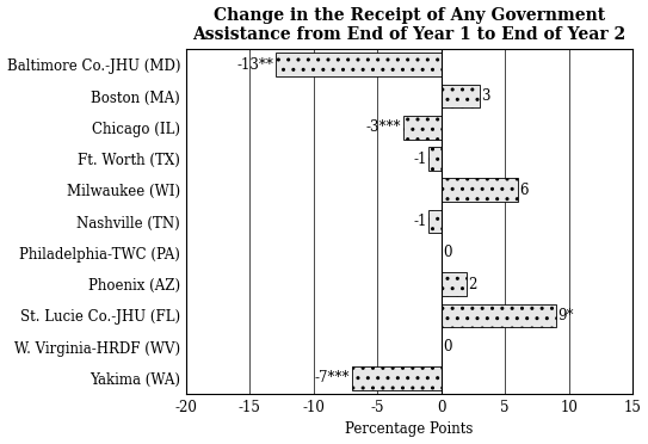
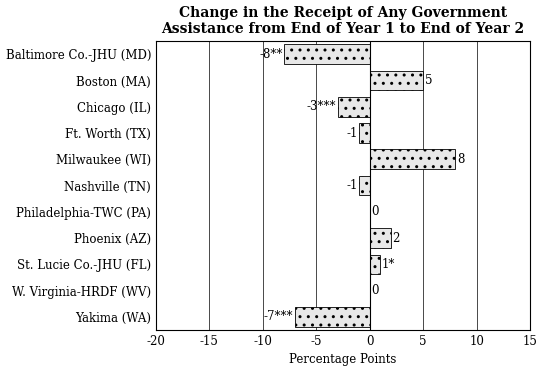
Baltimore Co.-JHU (MD): -13** -> -8**
Boston (MA): 3 -> 5
Milwaukee (WI): 6 -> 8
St. Lucie Co.-JHU (FL): 9* -> 1*
